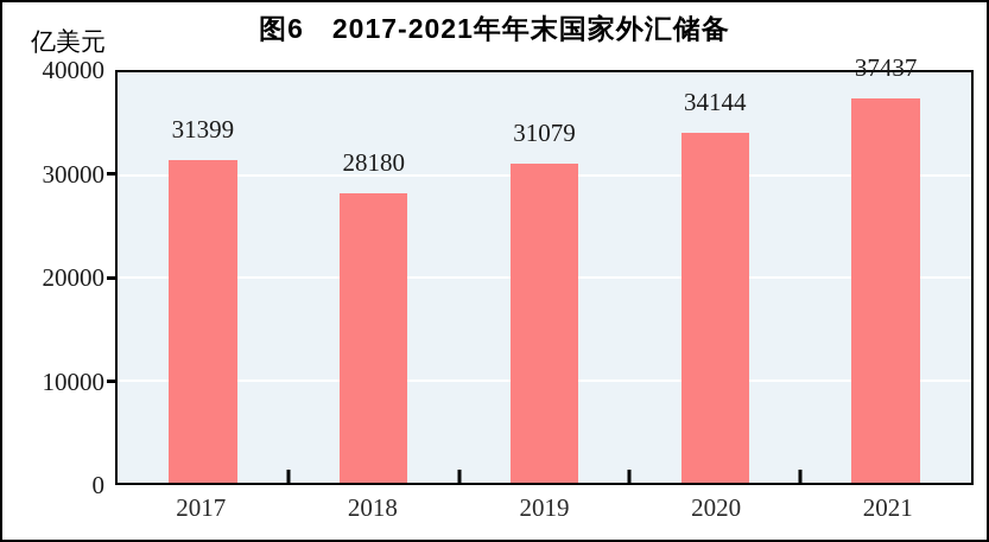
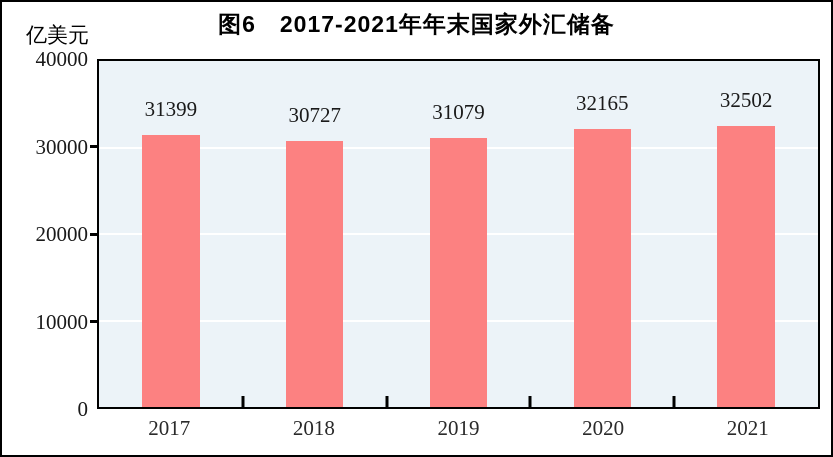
2018: 28180 -> 30727
2020: 34144 -> 32165
2021: 37437 -> 32502
